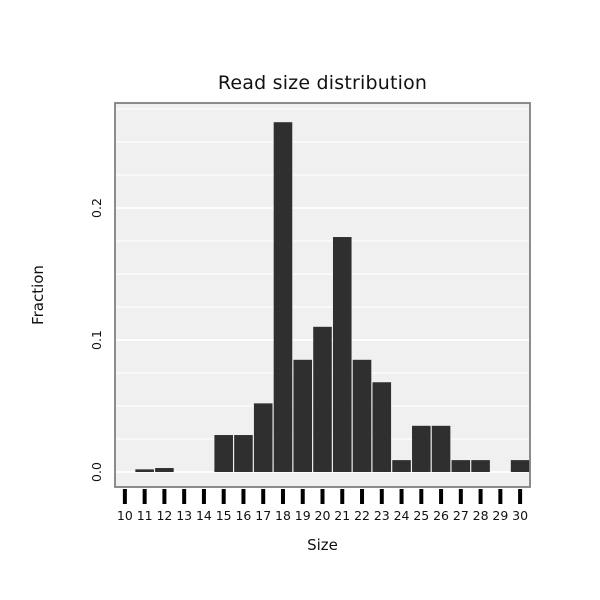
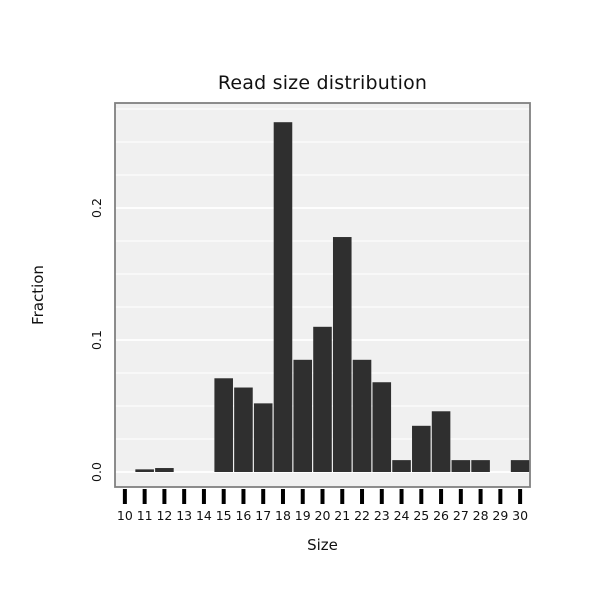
15: 0.028 -> 0.071
16: 0.028 -> 0.064
26: 0.035 -> 0.046
